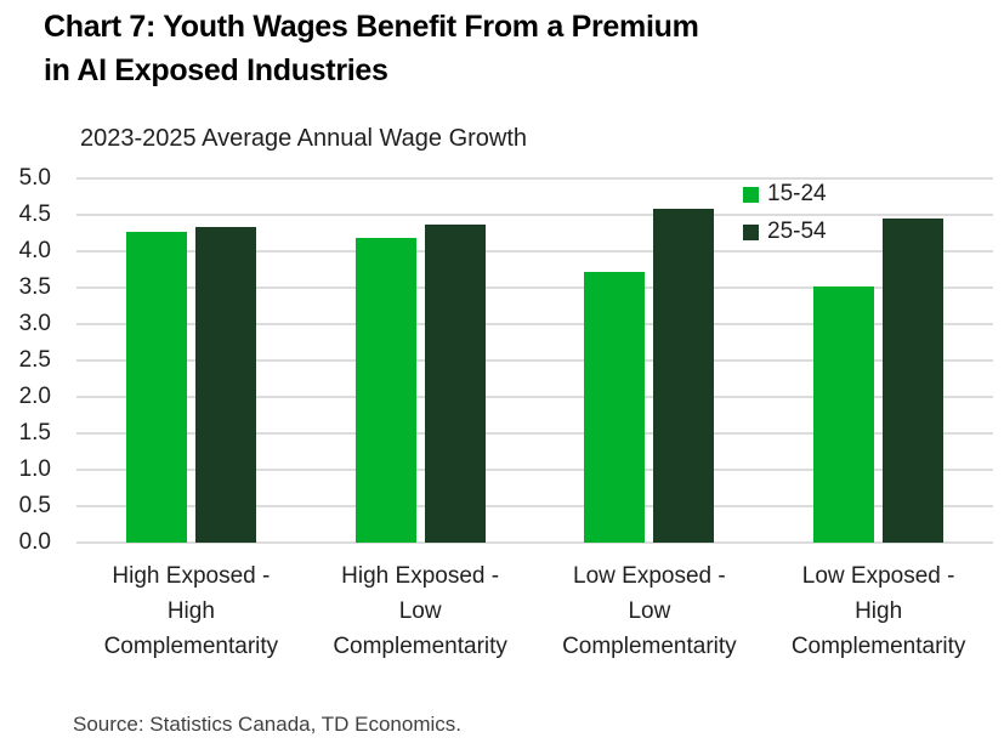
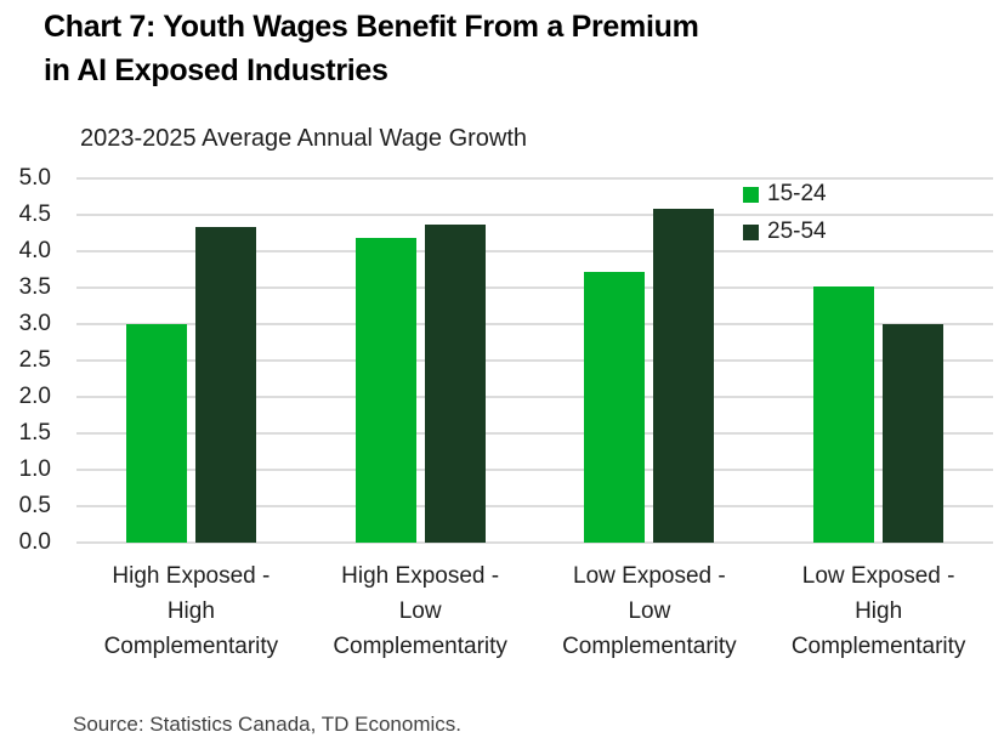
15-24/High Exposed - High Complementarity: 4.3 -> 3.0
25-54/Low Exposed - High Complementarity: 4.5 -> 3.0
